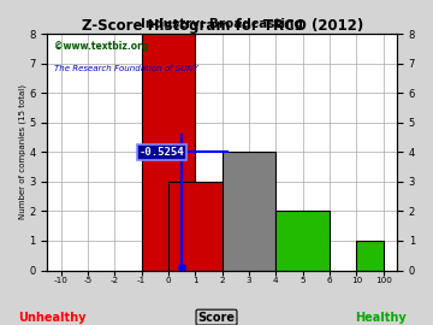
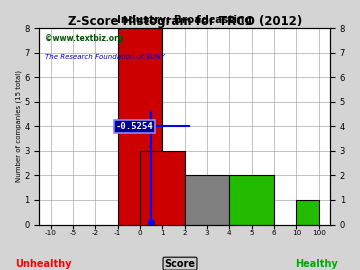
3: 4 -> 2
